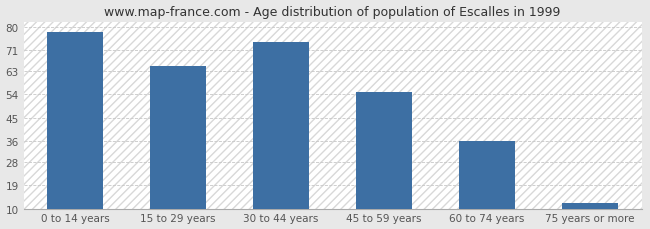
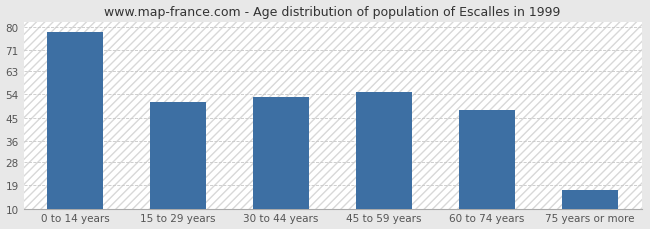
15 to 29 years: 65 -> 51
30 to 44 years: 74 -> 53
60 to 74 years: 36 -> 48
75 years or more: 12 -> 17
